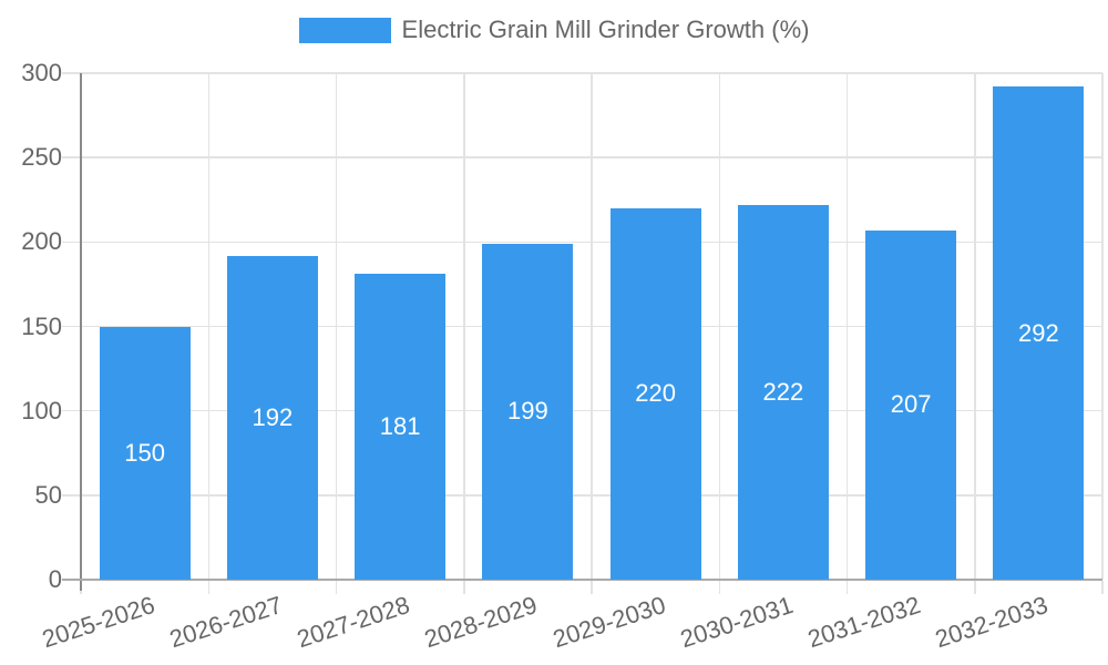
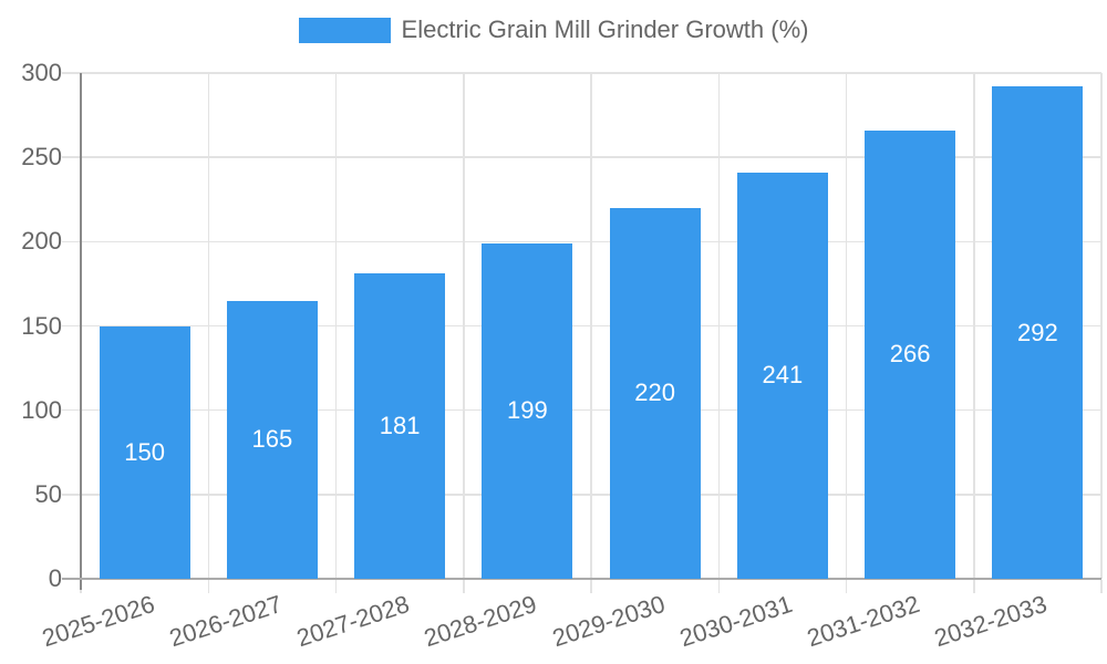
2026-2027: 192 -> 165
2030-2031: 222 -> 241
2031-2032: 207 -> 266
